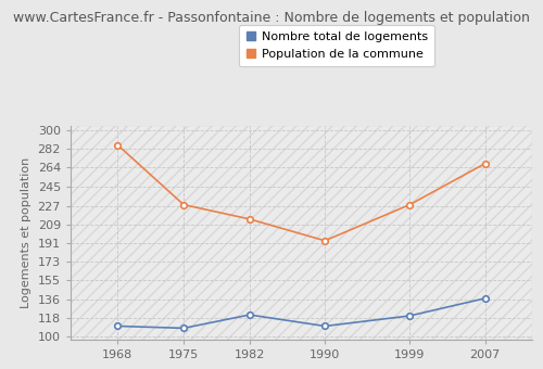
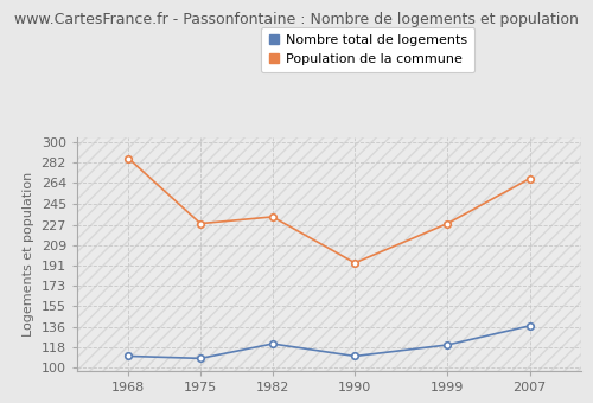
Population de la commune/1982: 214 -> 234
